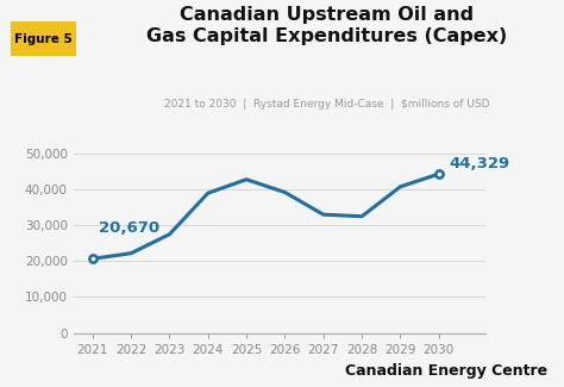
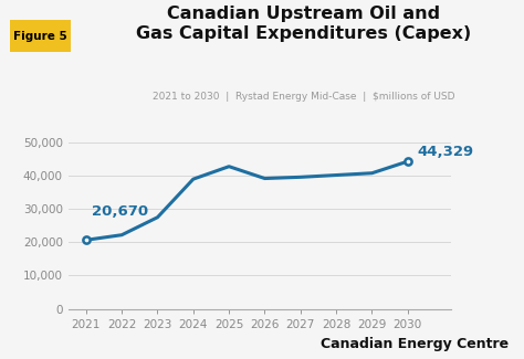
2027: 33,000 -> 39,600
2028: 32,500 -> 40,200
